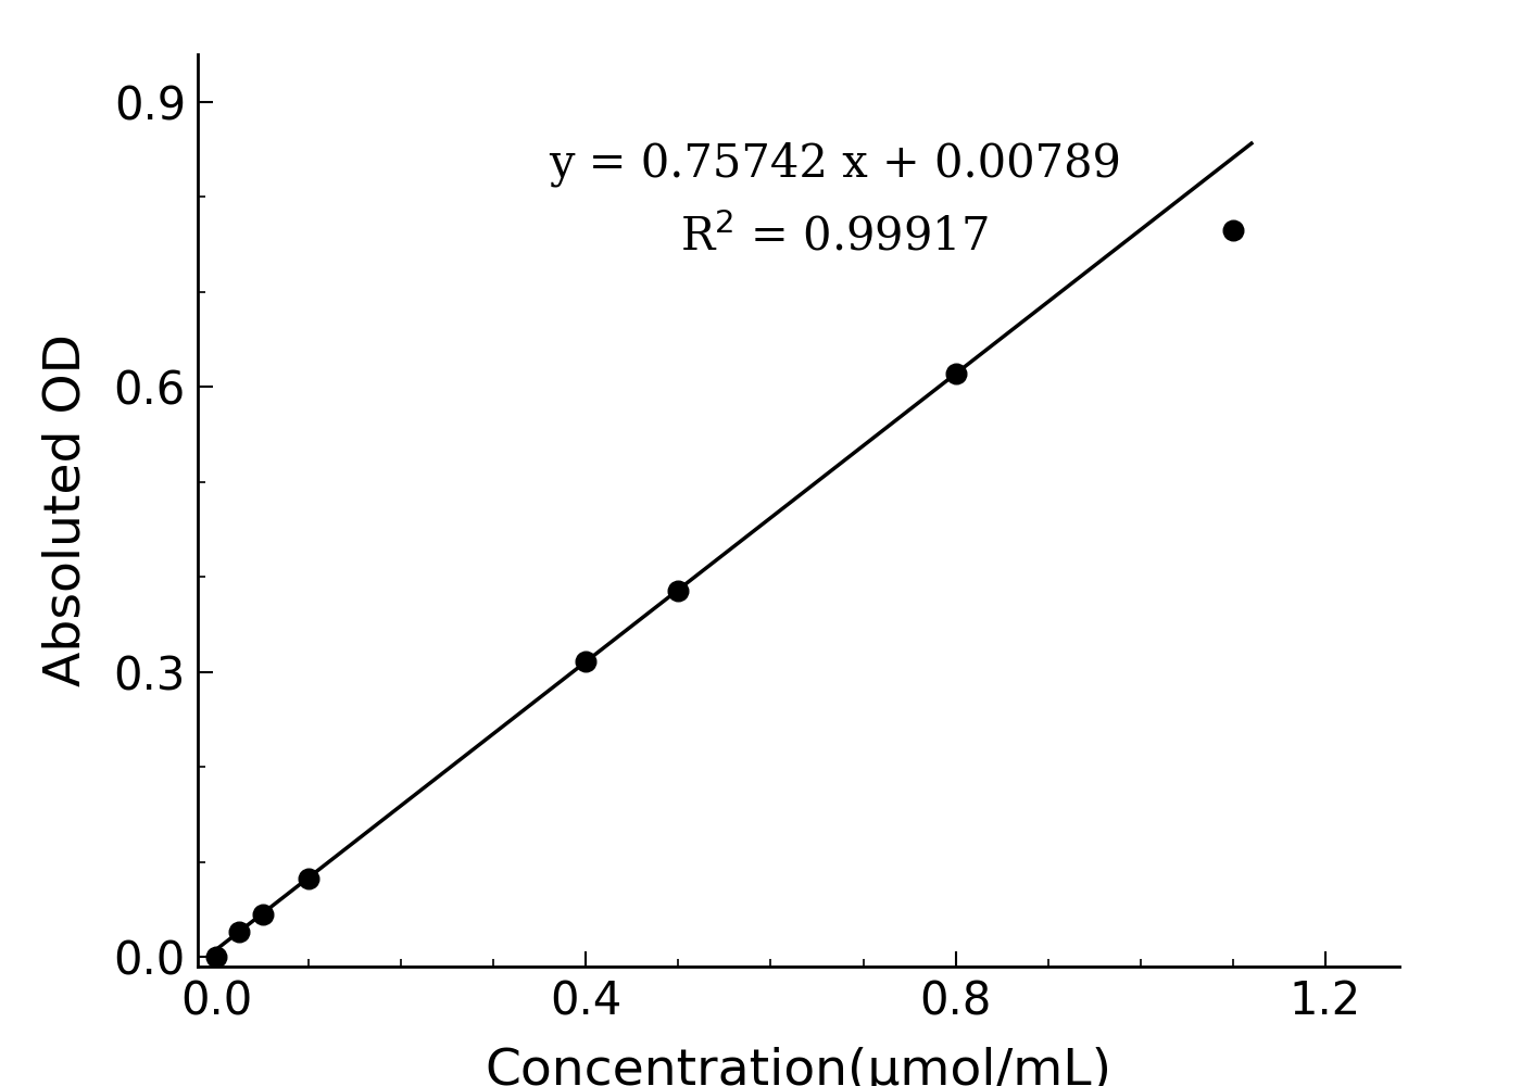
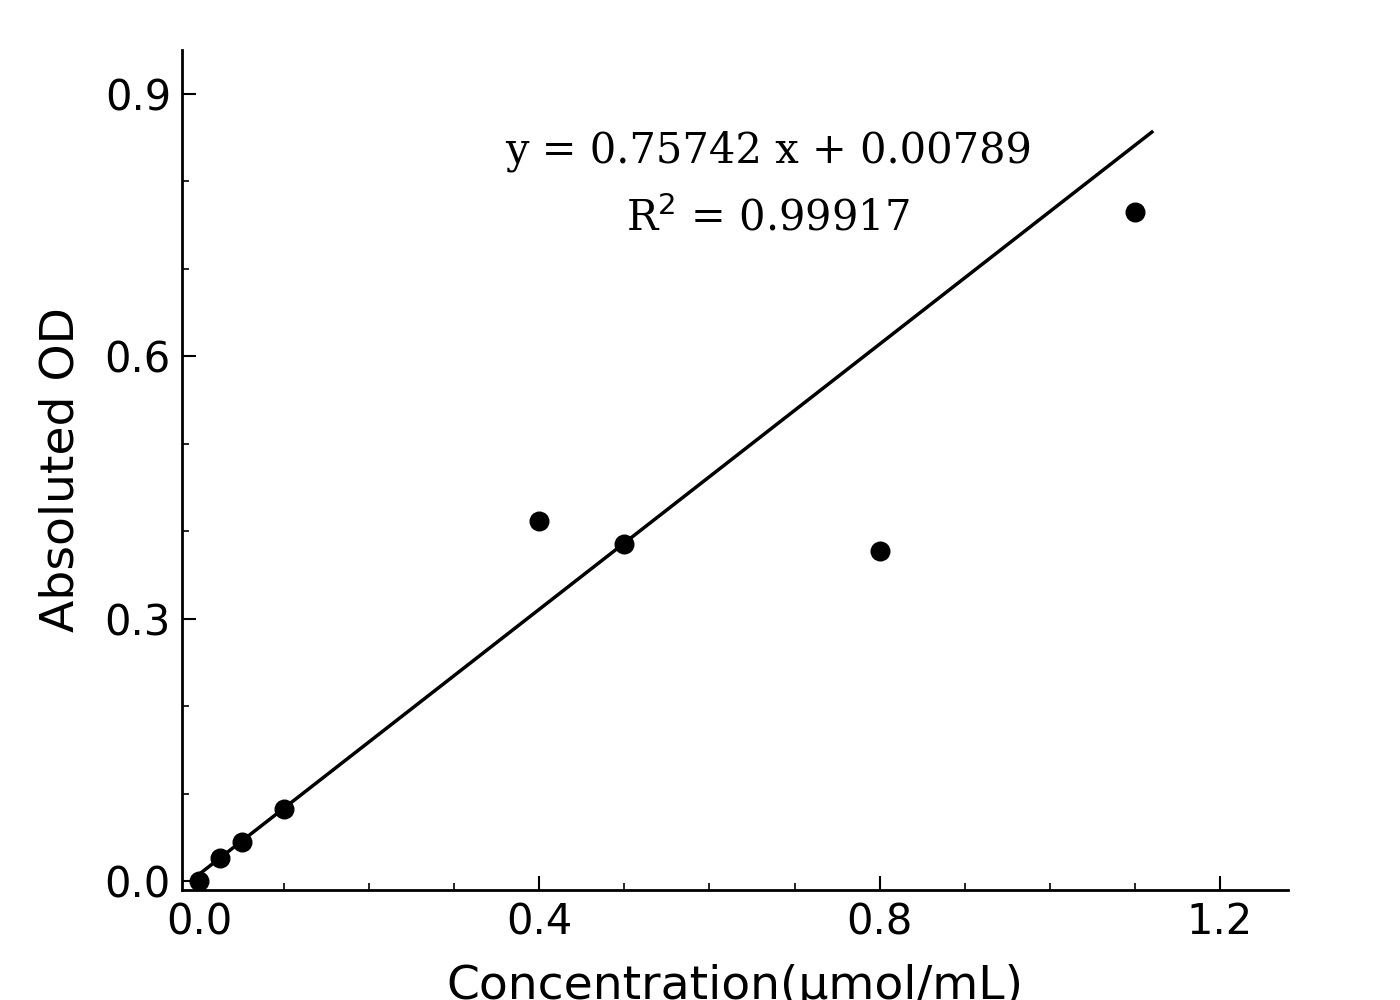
0.4: 0.311 -> 0.412
0.8: 0.614 -> 0.378
